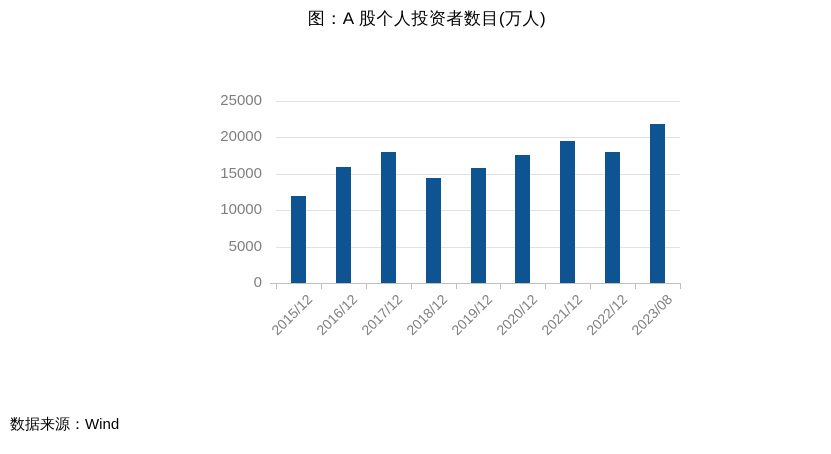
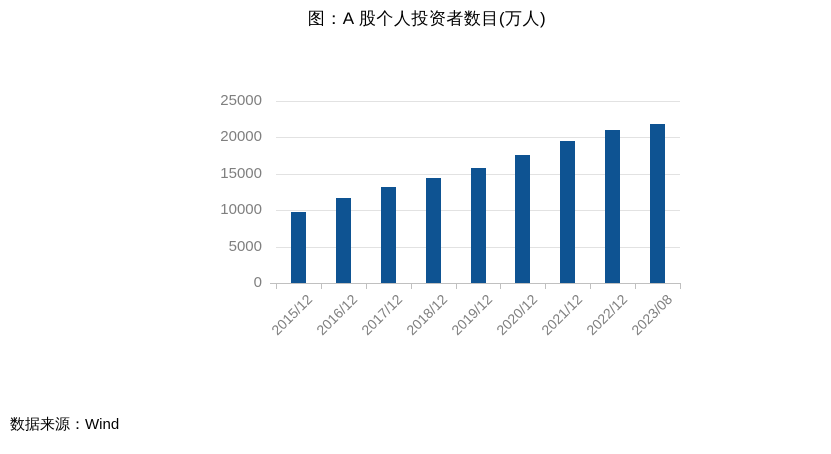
2015/12: 12000 -> 10000
2016/12: 16000 -> 12000
2017/12: 18000 -> 13000
2022/12: 18000 -> 21000
